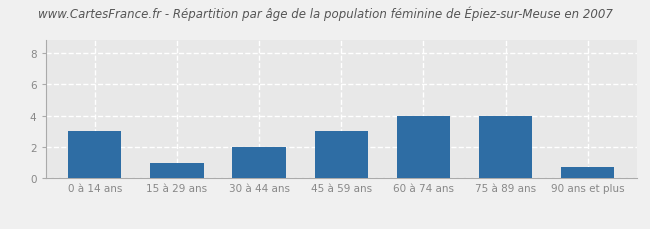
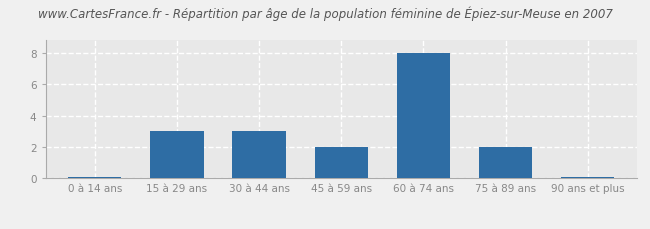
0 à 14 ans: 3.0 -> 0.1
15 à 29 ans: 1.0 -> 3.0
30 à 44 ans: 2.0 -> 3.0
45 à 59 ans: 3.0 -> 2.0
60 à 74 ans: 4.0 -> 8.0
75 à 89 ans: 4.0 -> 2.0
90 ans et plus: 0.7 -> 0.1
